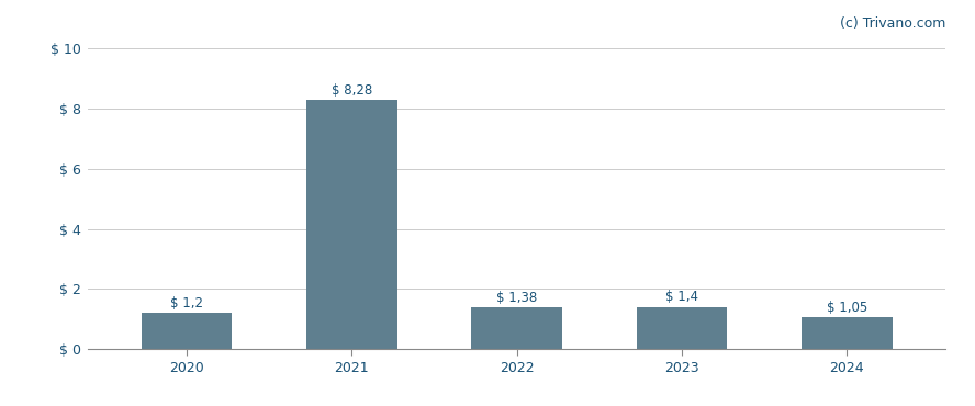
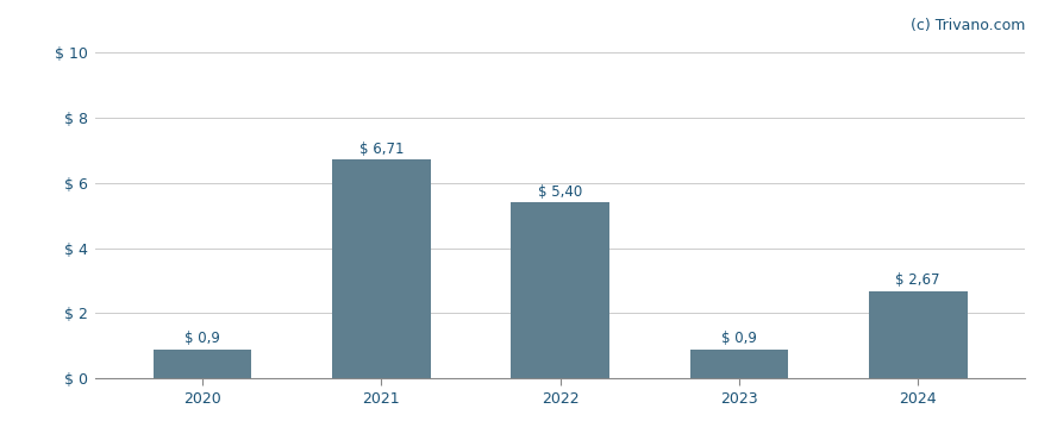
2020: 1,2 -> 0,9
2021: 8,28 -> 6,71
2022: 1,38 -> 5,40
2023: 1,4 -> 0,9
2024: 1,05 -> 2,67
